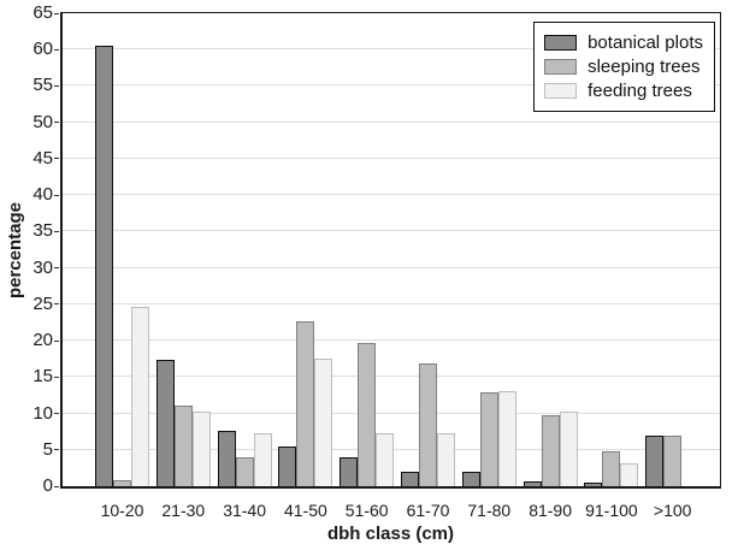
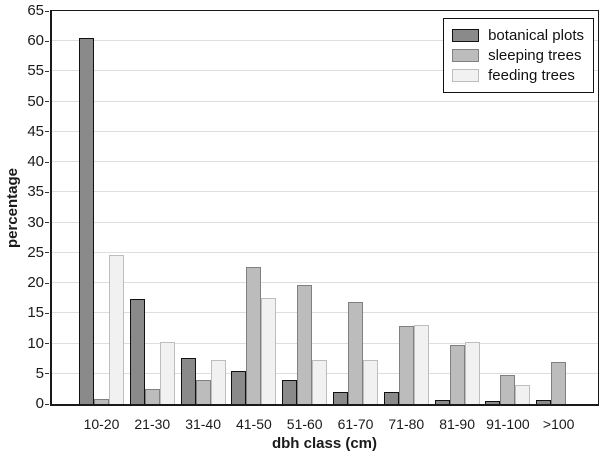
sleeping trees/21-30: 11 -> 2
botanical plots/>100: 7 -> 1
